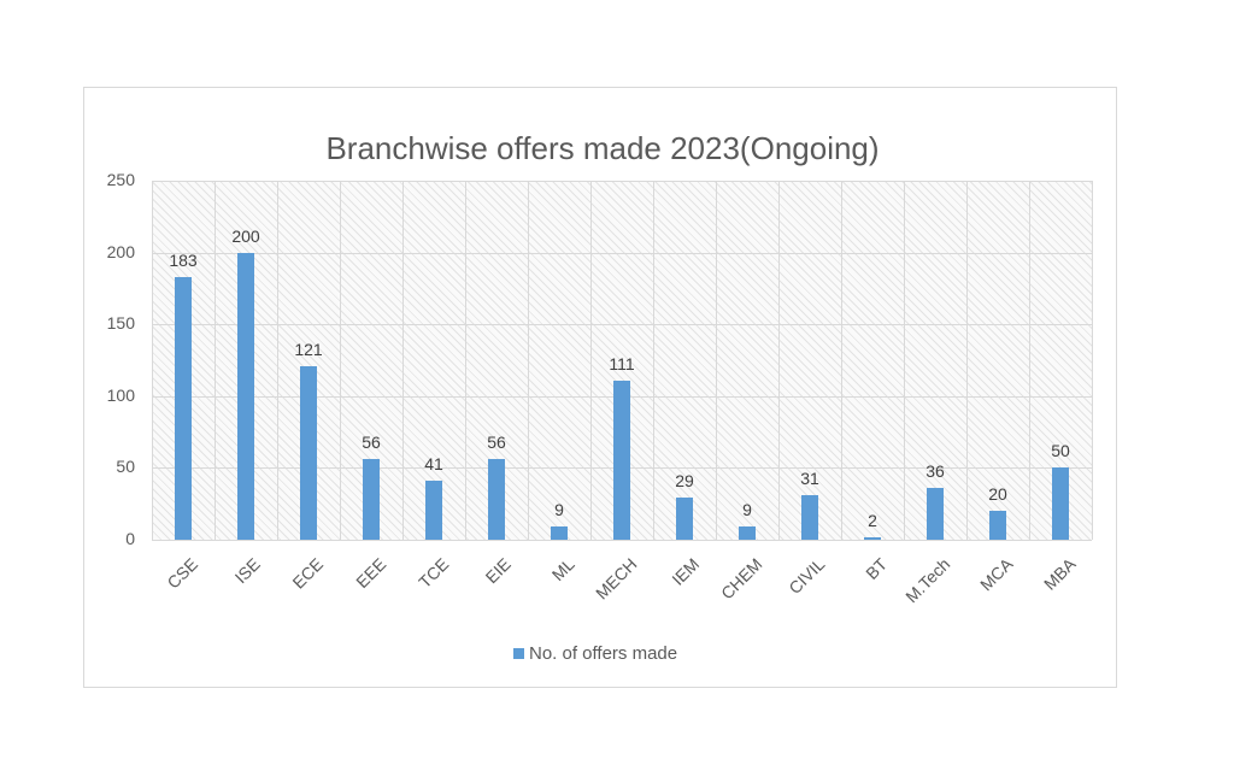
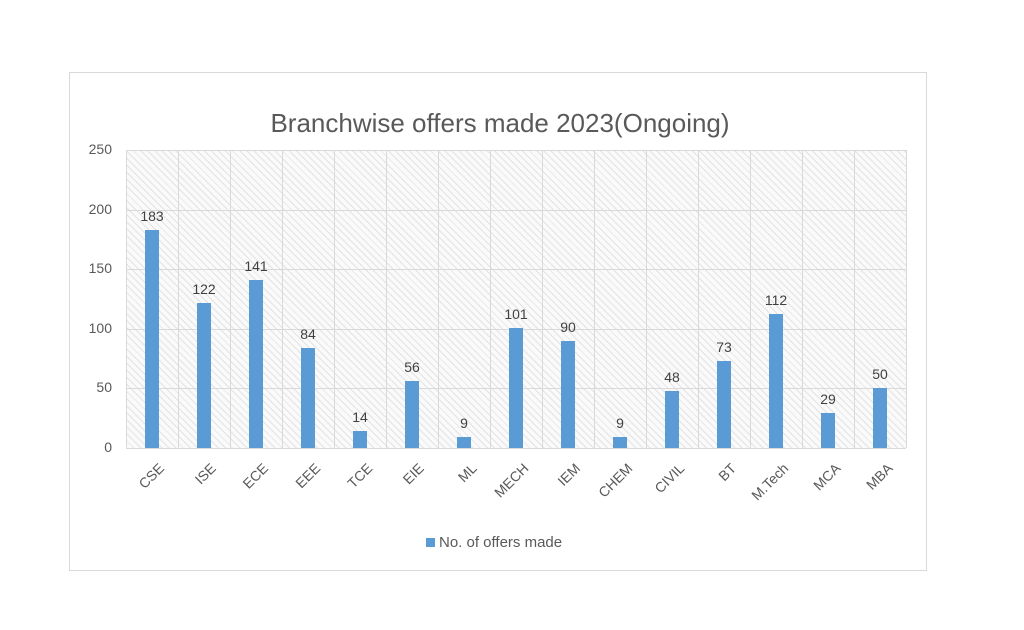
ISE: 200 -> 122
ECE: 121 -> 141
EEE: 56 -> 84
TCE: 41 -> 14
MECH: 111 -> 101
IEM: 29 -> 90
CIVIL: 31 -> 48
BT: 2 -> 73
M.Tech: 36 -> 112
MCA: 20 -> 29
